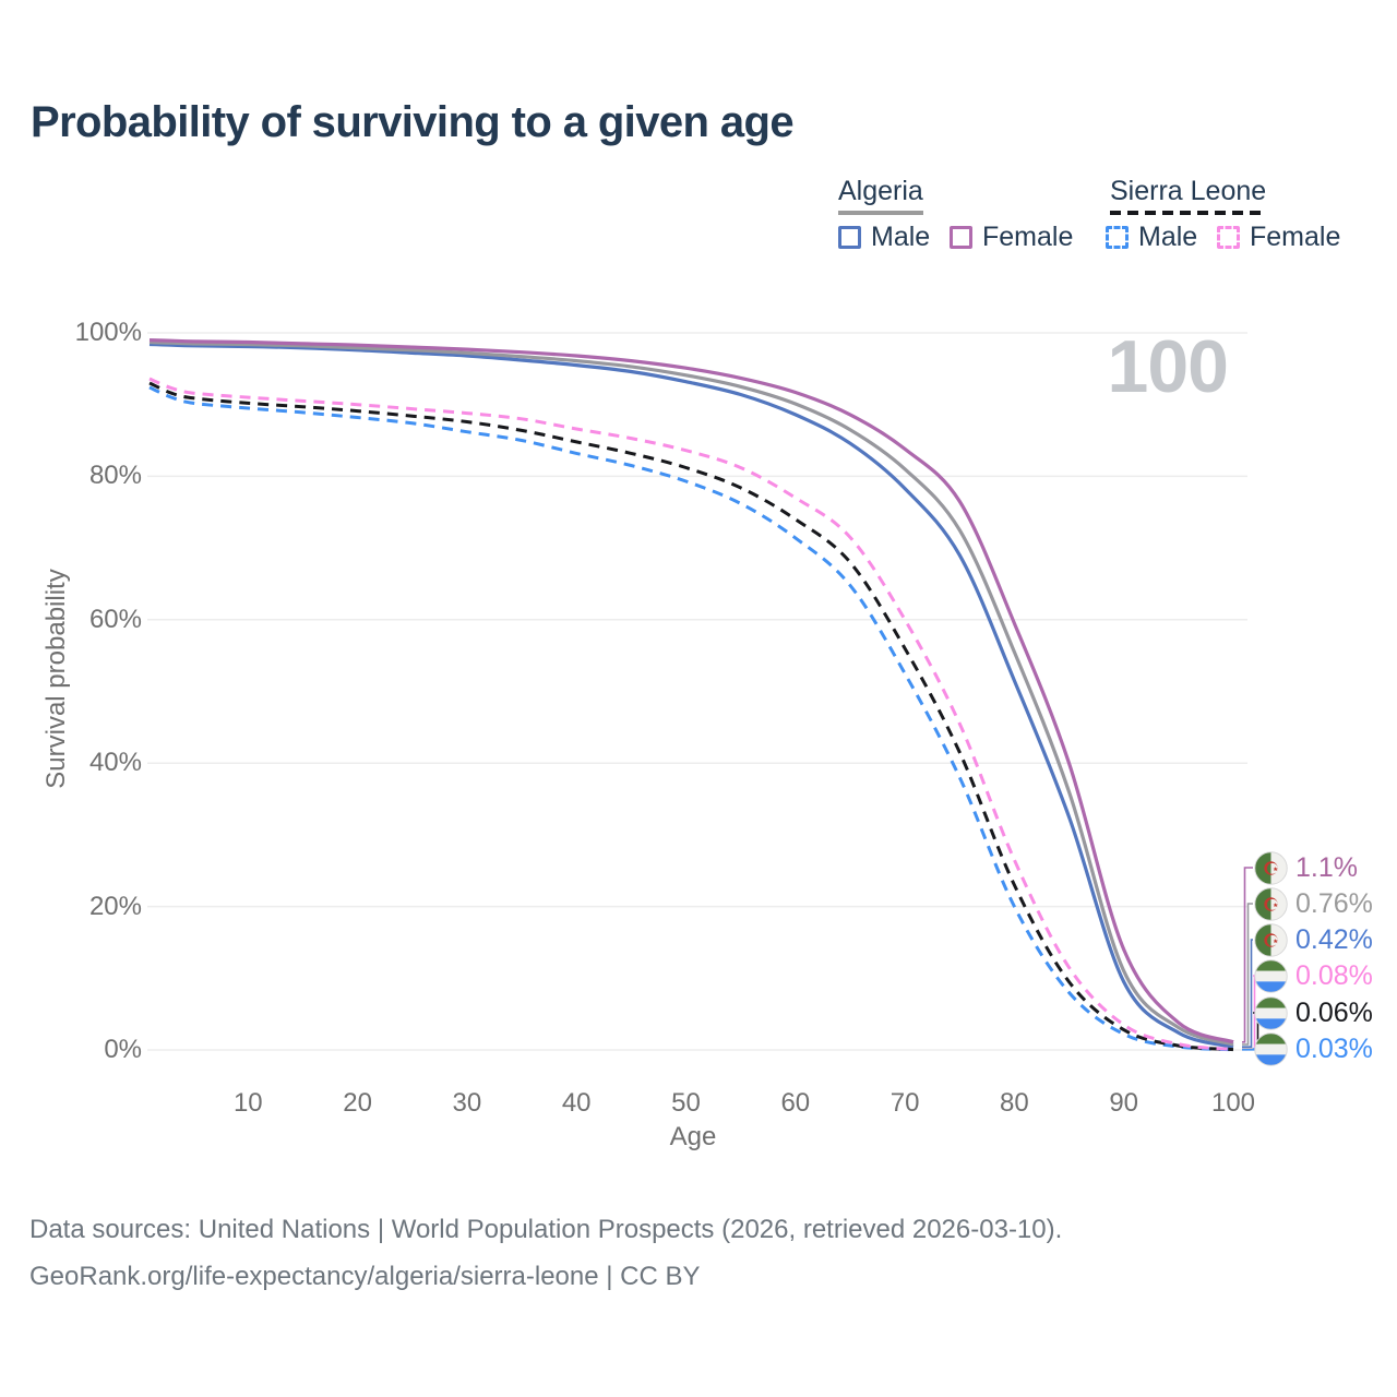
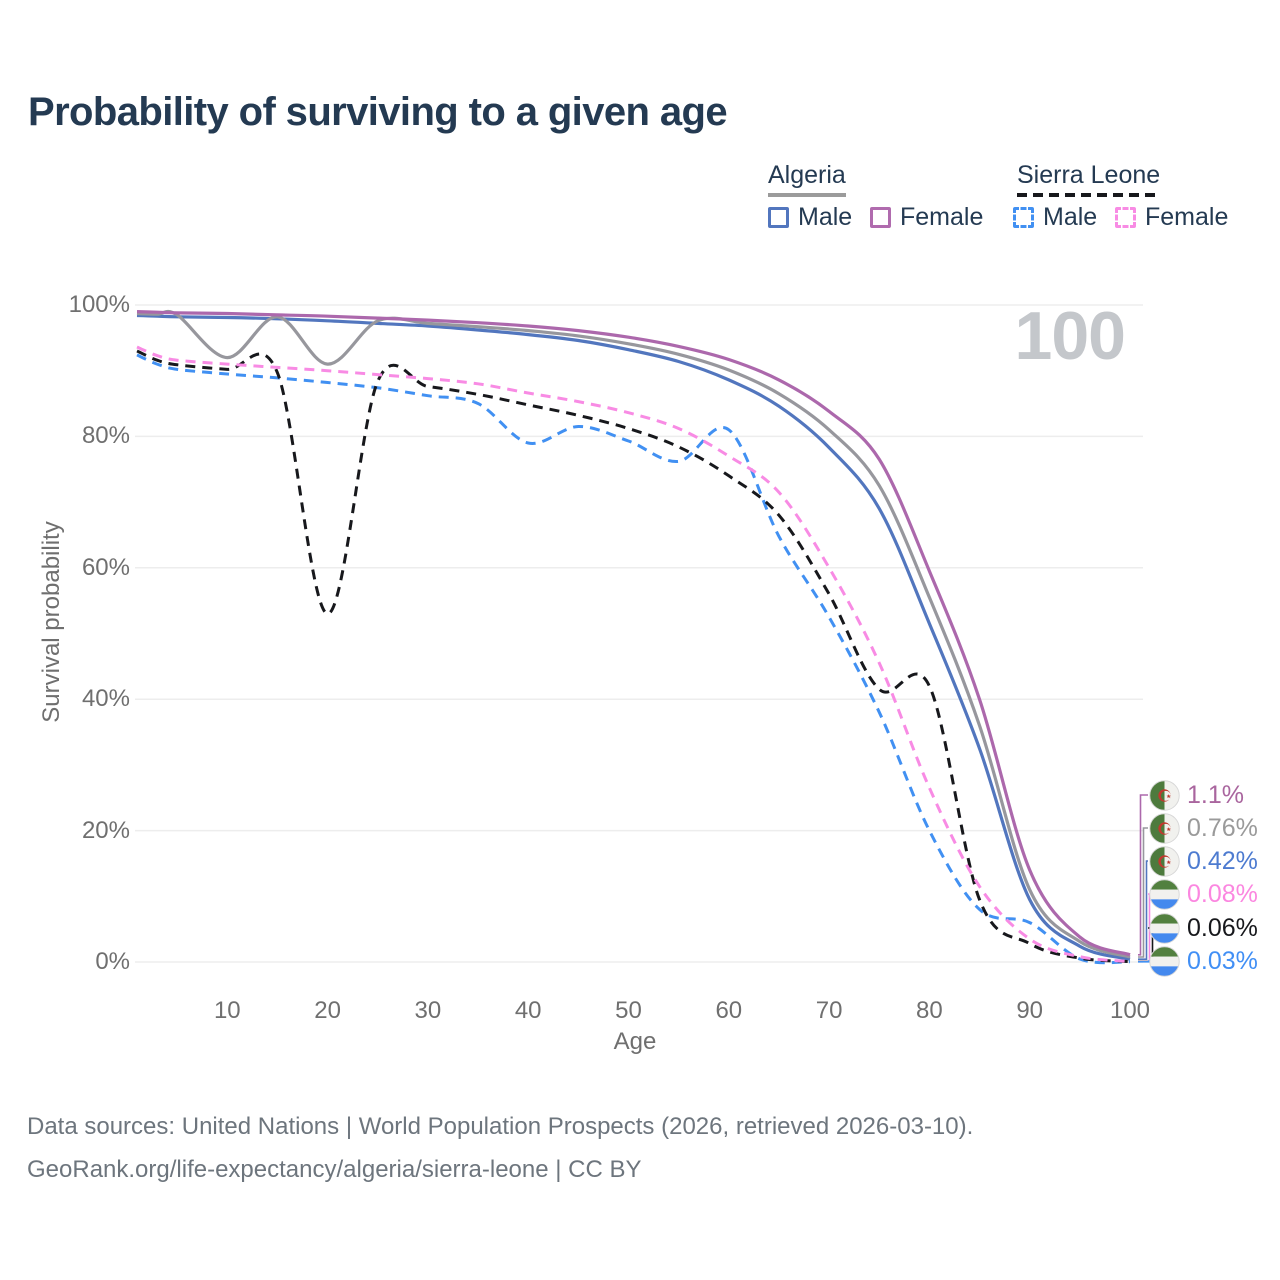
Algeria/10: 98% -> 92%
Algeria/20: 98% -> 91%
Sierra Leone/20: 89% -> 53%
Sierra Leone Male/40: 83% -> 79%
Sierra Leone Male/60: 71% -> 81%
Sierra Leone/80: 23% -> 42%
Sierra Leone Male/90: 2% -> 6%
